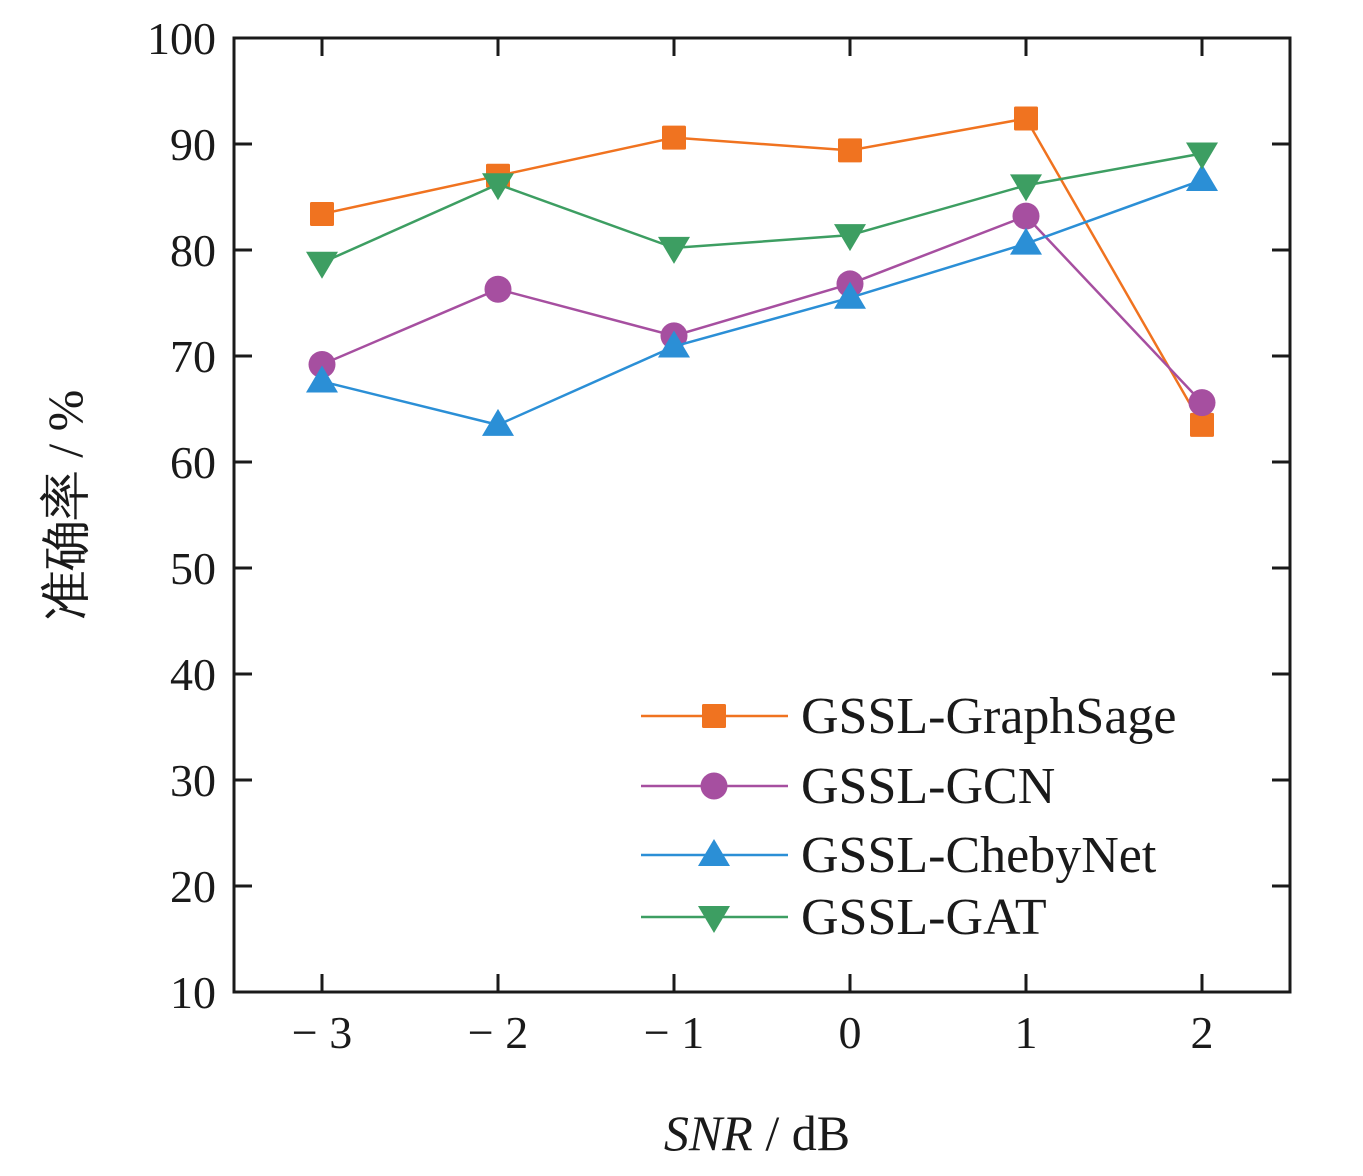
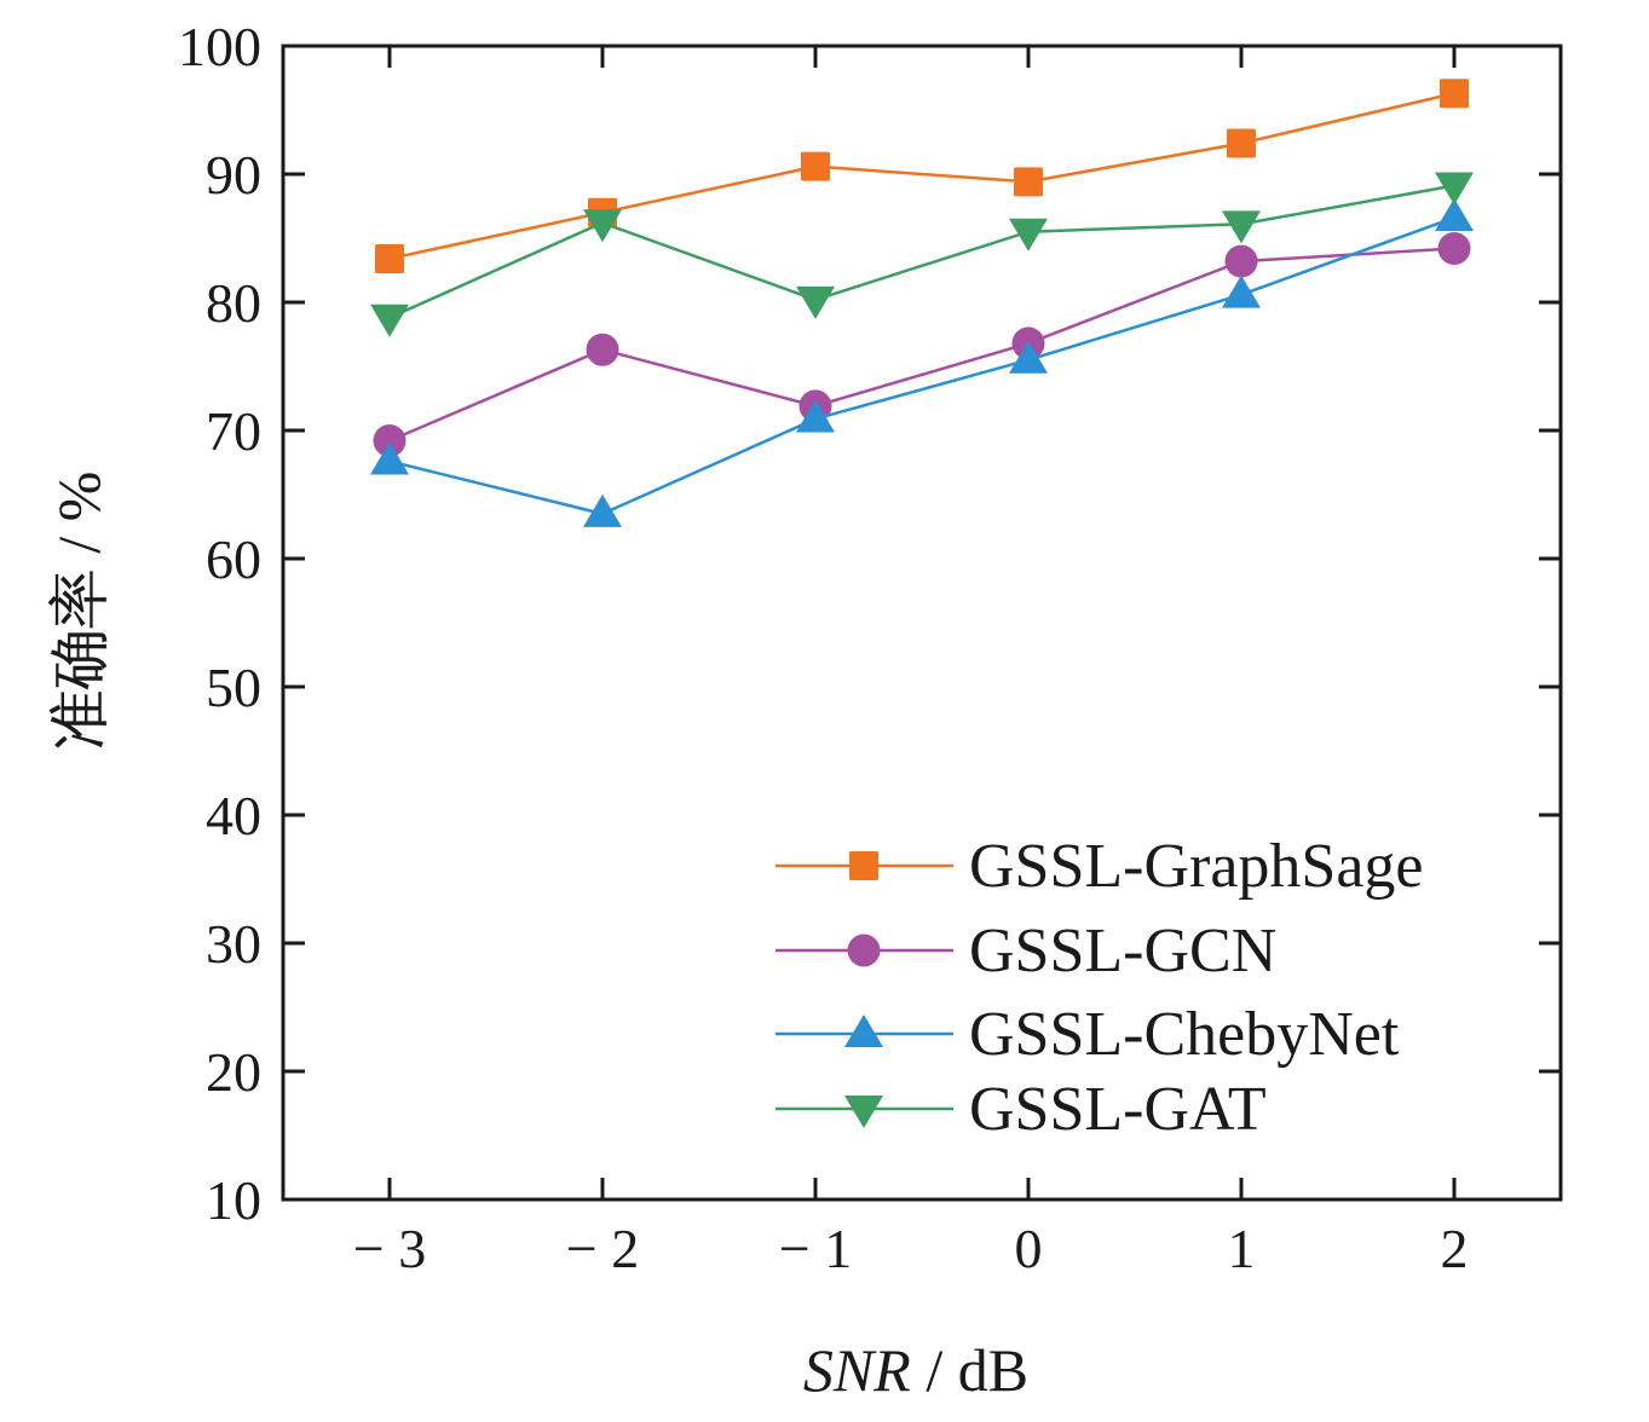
GSSL-GAT/0: 81.4 -> 85.5
GSSL-GraphSage/2: 63.5 -> 96.3
GSSL-GCN/2: 65.6 -> 84.2
